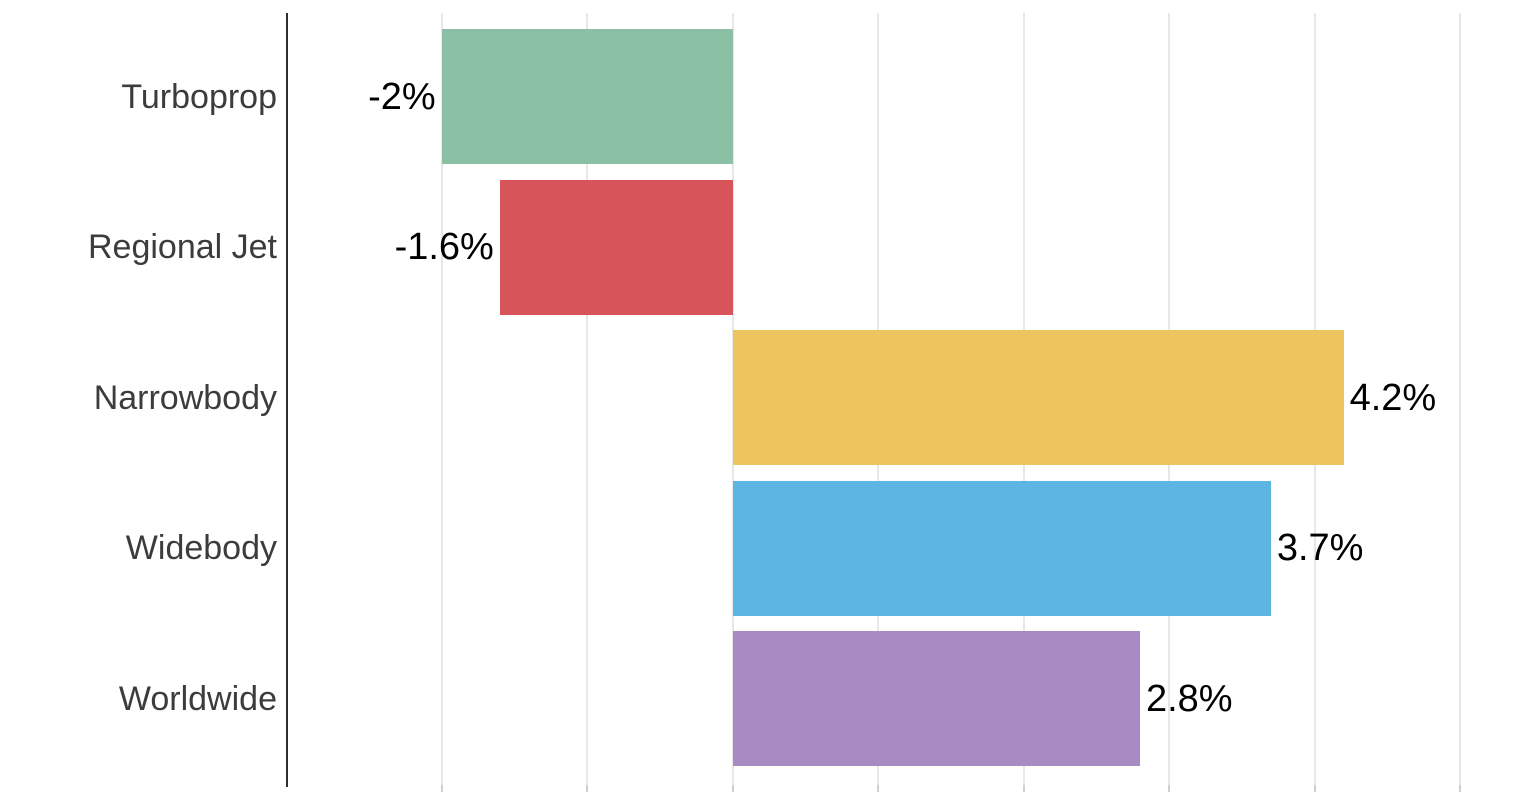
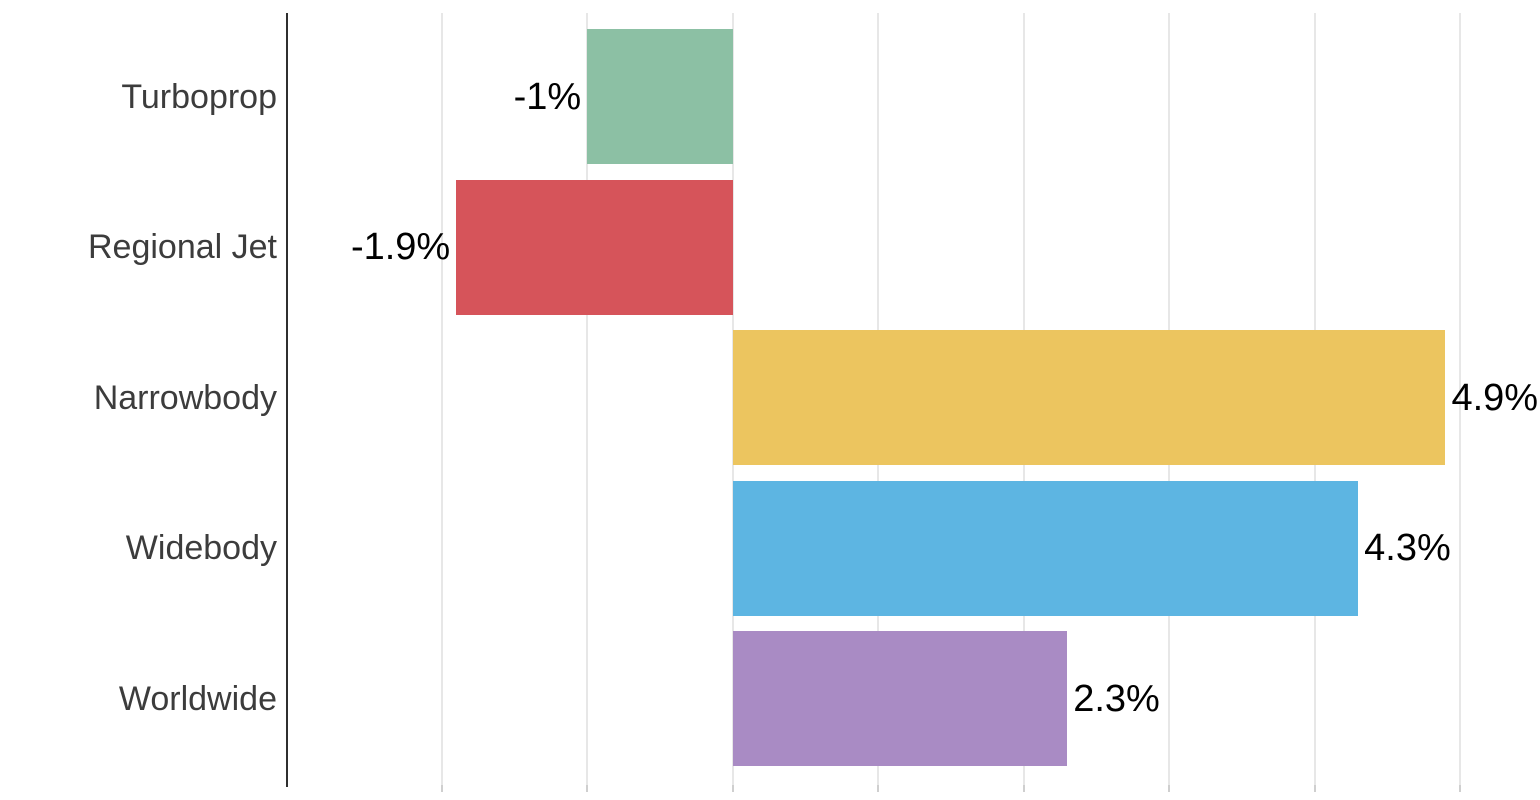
Turboprop: -2% -> -1%
Regional Jet: -1.6% -> -1.9%
Narrowbody: 4.2% -> 4.9%
Widebody: 3.7% -> 4.3%
Worldwide: 2.8% -> 2.3%
